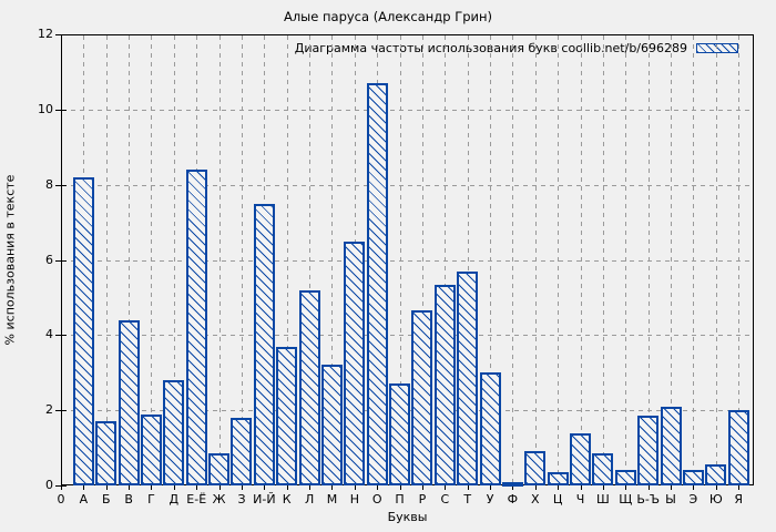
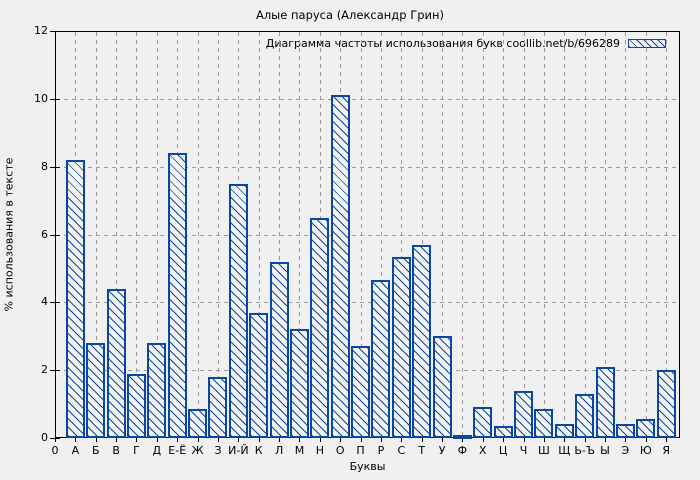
Б: 1.7 -> 2.8
О: 10.7 -> 10.1
Ь-Ъ: 1.9 -> 1.3
